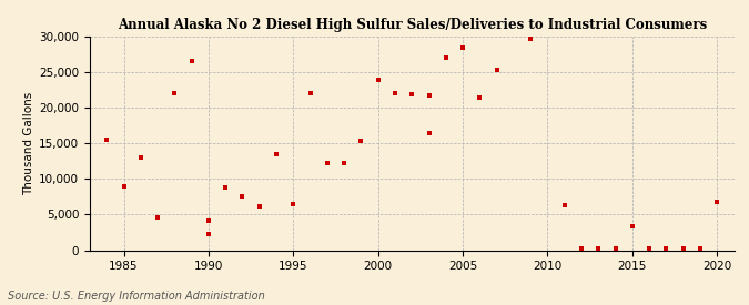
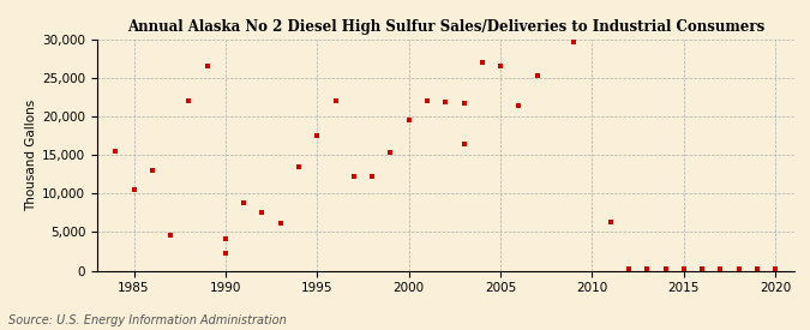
1985: 9,000 -> 10,500
1995: 6,400 -> 17,500
2000: 24,000 -> 19,500
2005: 28,400 -> 26,500
2015: 3,400 -> 300
2020: 6,800 -> 200
